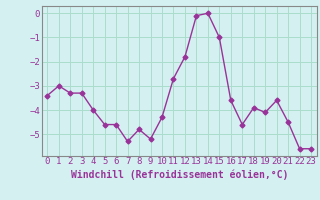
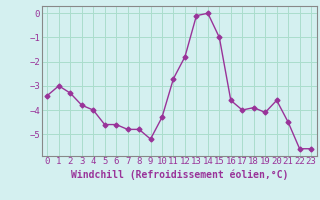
3: -3.3 -> -3.8
7: -5.3 -> -4.8
17: -4.6 -> -4.0
